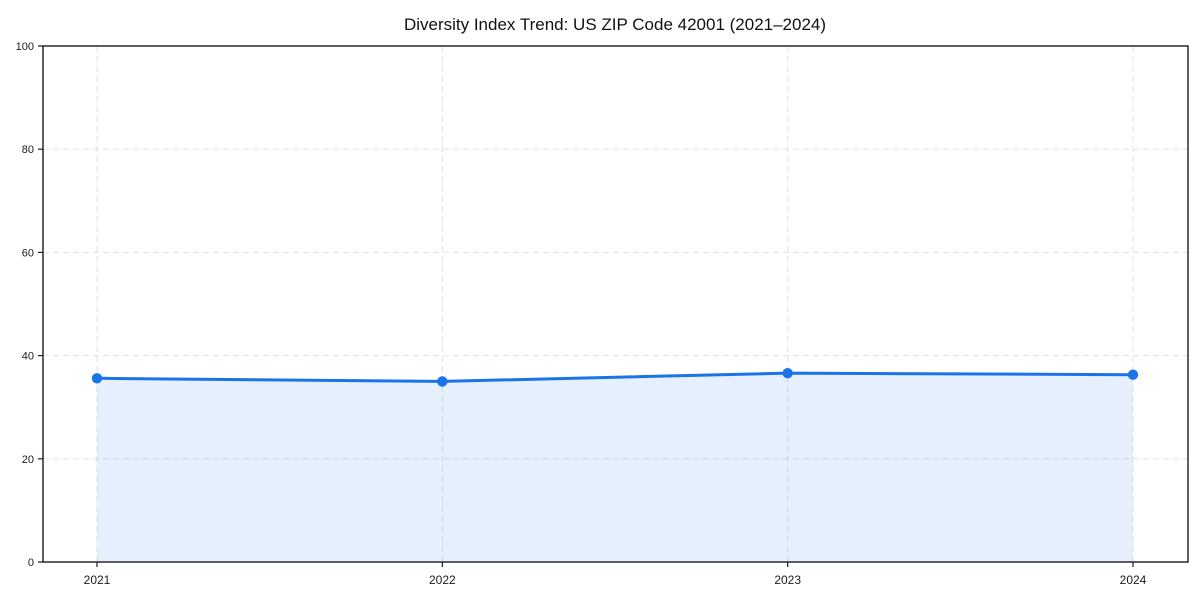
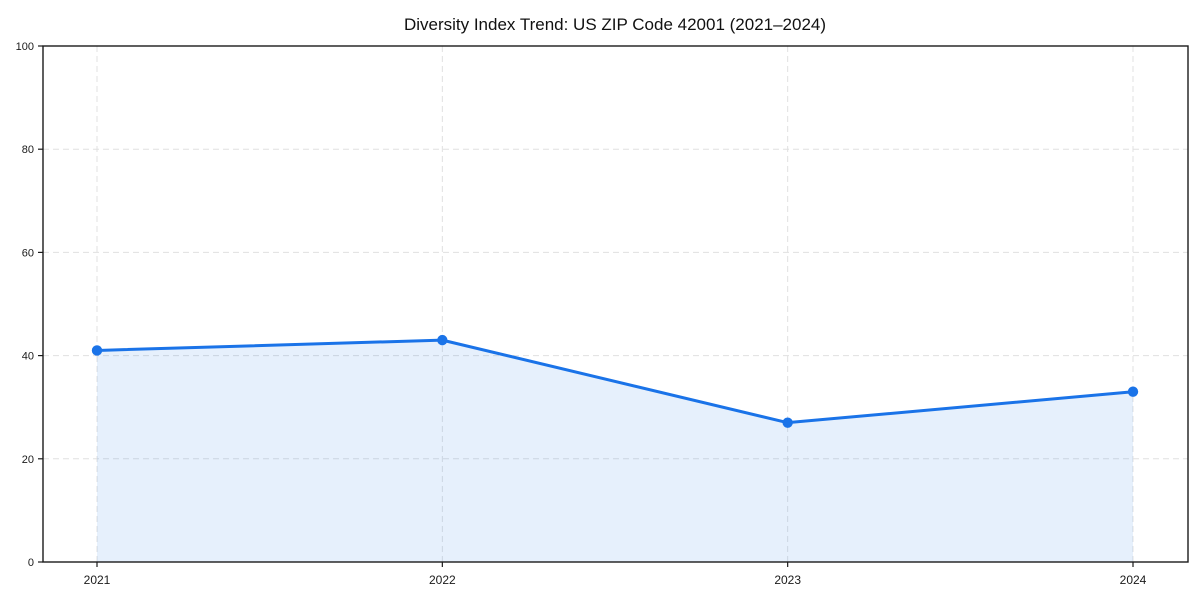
2021: 36 -> 41
2022: 35 -> 43
2023: 37 -> 27
2024: 36 -> 33
